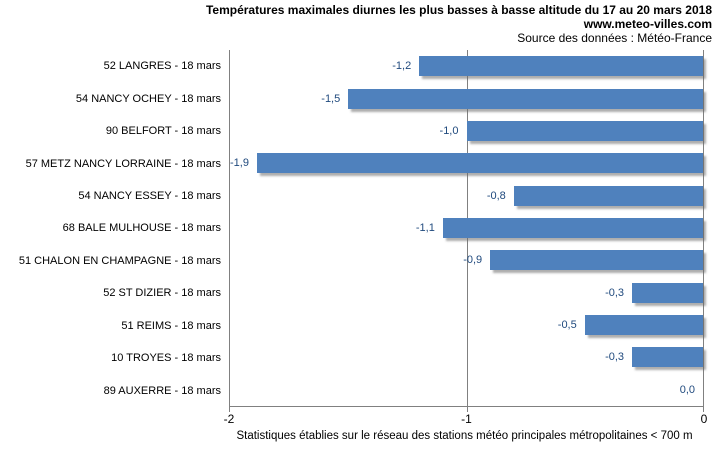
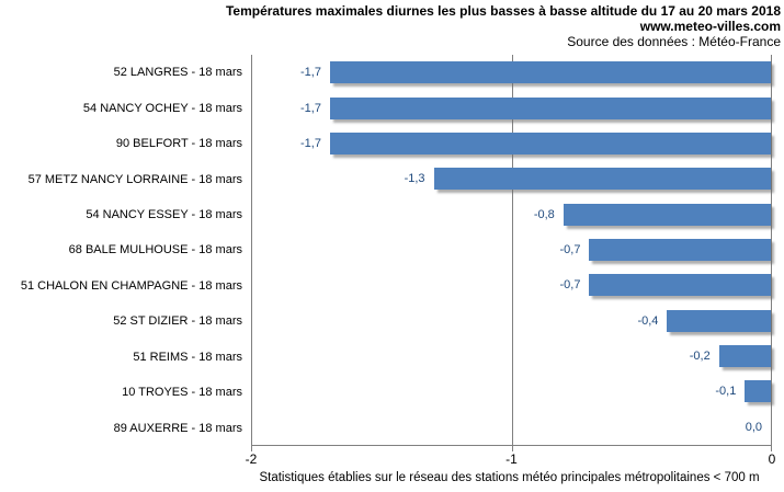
52 LANGRES - 18 mars: -1,2 -> -1,7
54 NANCY OCHEY - 18 mars: -1,5 -> -1,7
90 BELFORT - 18 mars: -1,0 -> -1,7
57 METZ NANCY LORRAINE - 18 mars: -1,9 -> -1,3
68 BALE MULHOUSE - 18 mars: -1,1 -> -0,7
51 CHALON EN CHAMPAGNE - 18 mars: -0,9 -> -0,7
52 ST DIZIER - 18 mars: -0,3 -> -0,4
51 REIMS - 18 mars: -0,5 -> -0,2
10 TROYES - 18 mars: -0,3 -> -0,1
